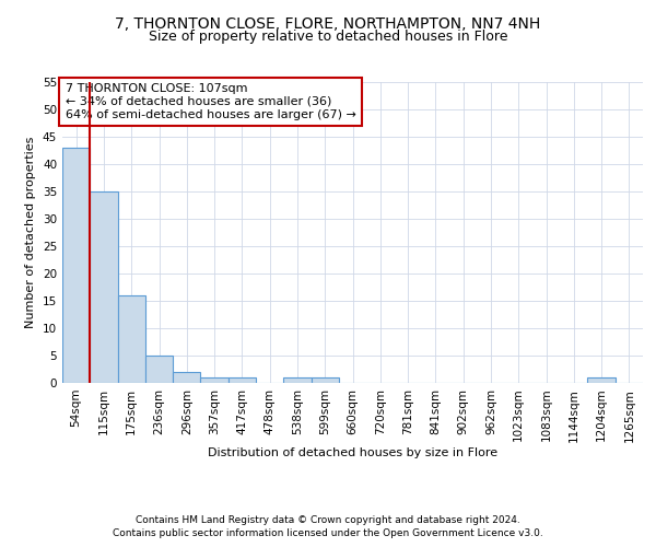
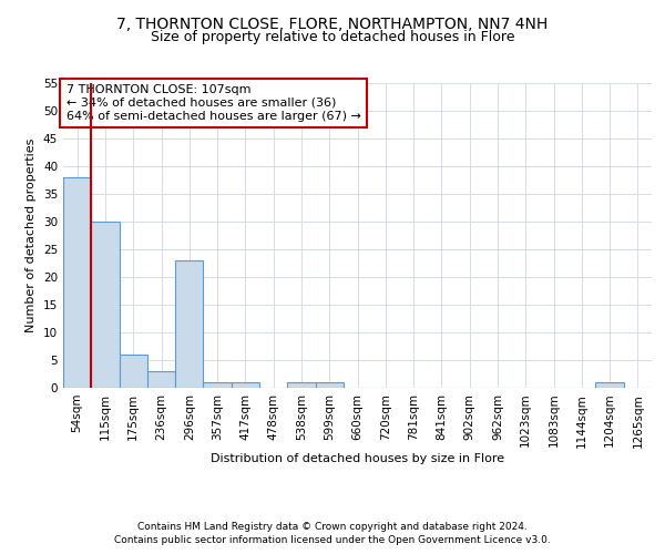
54sqm: 43 -> 38
115sqm: 35 -> 30
175sqm: 16 -> 6
236sqm: 5 -> 3
296sqm: 2 -> 23
